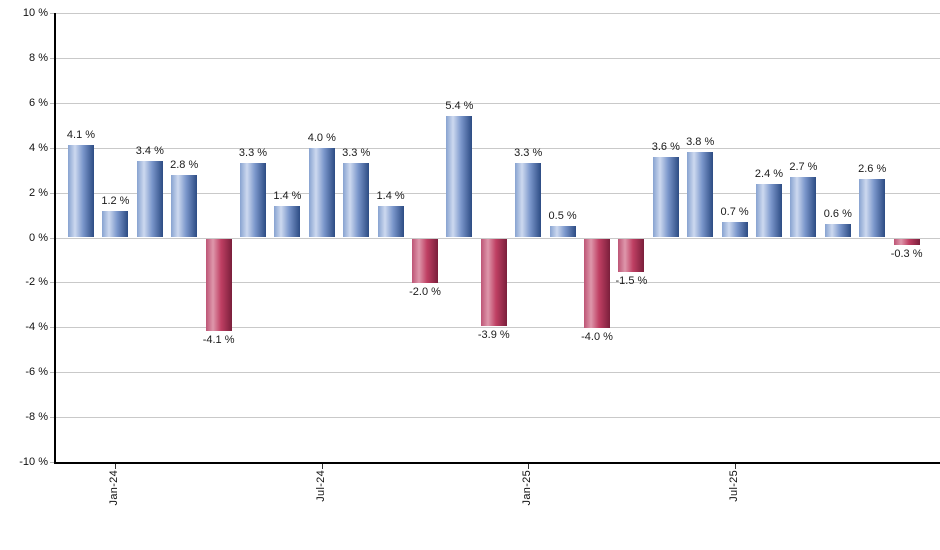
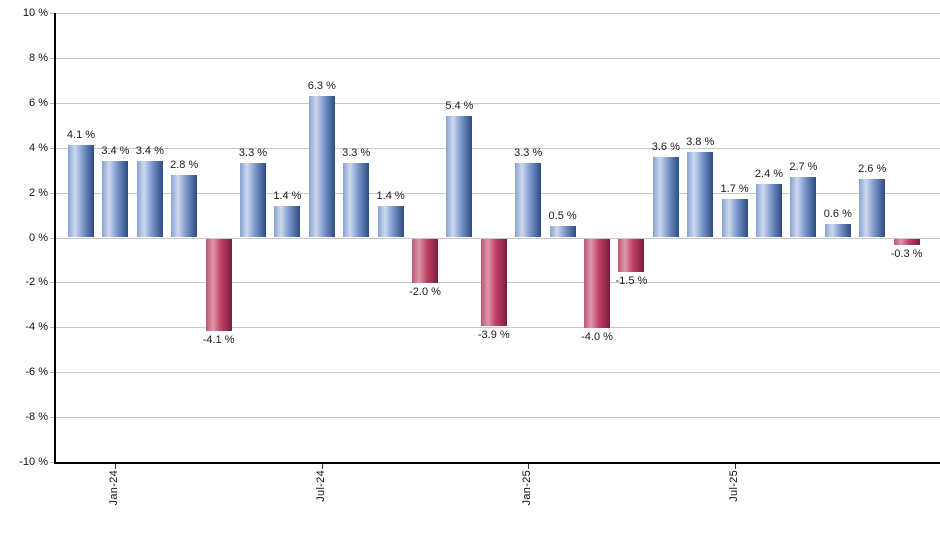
Jan-24: 1.2 -> 3.4
Jul-24: 4.0 -> 6.3
Jul-25: 0.7 -> 1.7
